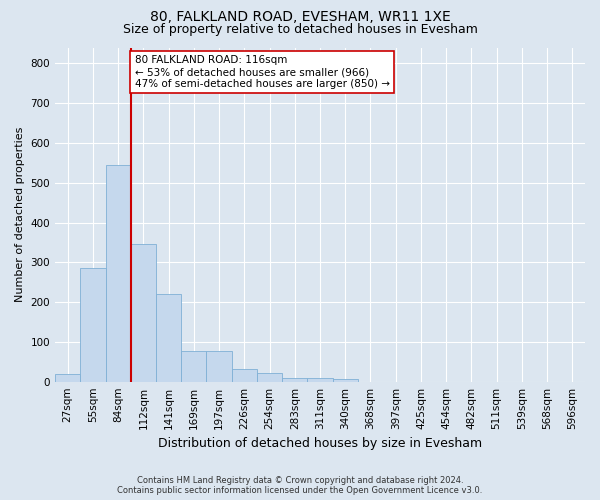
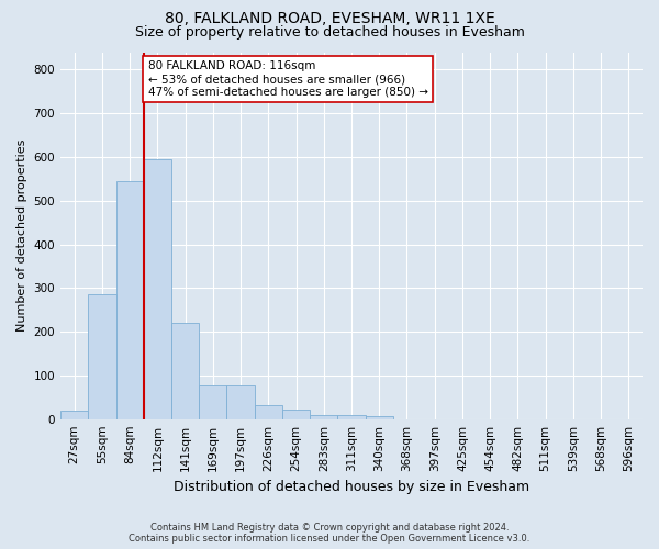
112sqm: 345 -> 595
